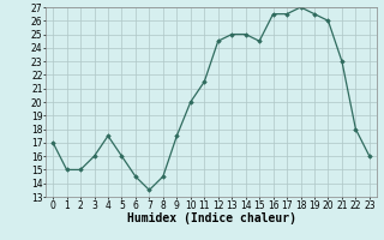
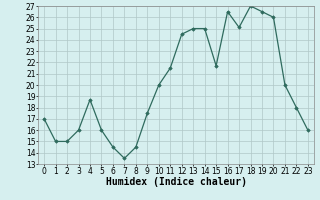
4: 17.5 -> 18.7
15: 24.5 -> 21.7
17: 26.5 -> 25.1
21: 23.0 -> 20.0
